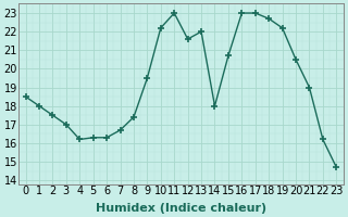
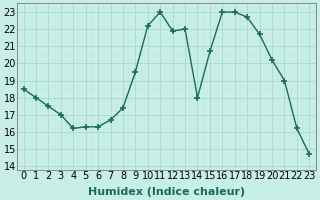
12: 21.6 -> 21.9
19: 22.2 -> 21.7
20: 20.5 -> 20.2
